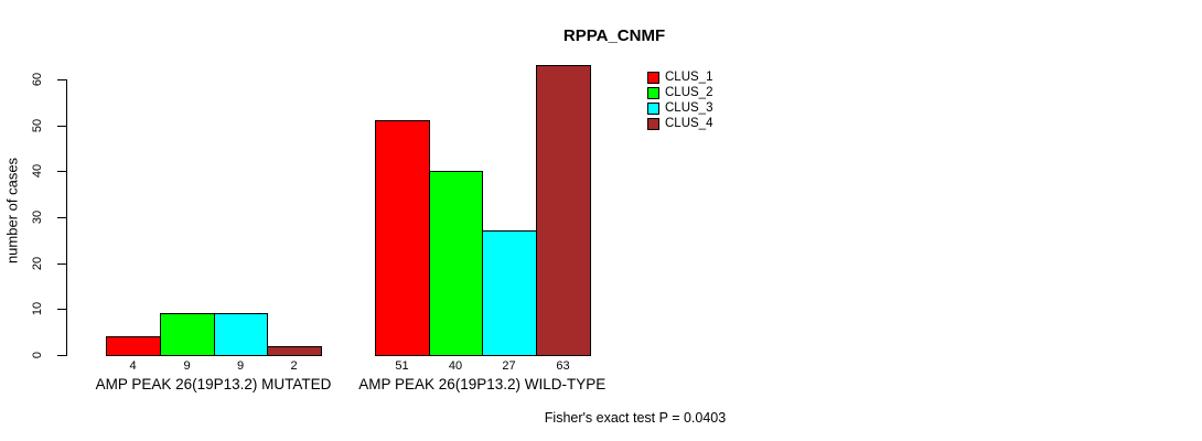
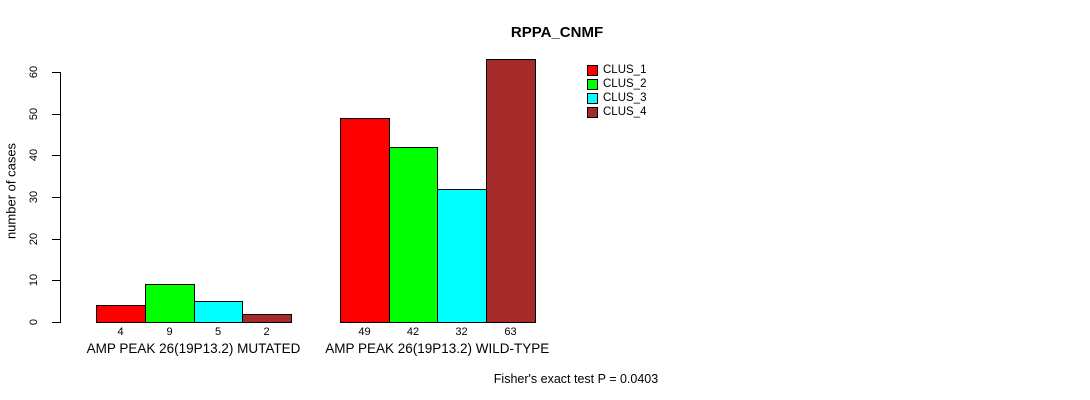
CLUS_3/AMP PEAK 26(19P13.2) MUTATED: 9 -> 5
CLUS_1/AMP PEAK 26(19P13.2) WILD-TYPE: 51 -> 49
CLUS_2/AMP PEAK 26(19P13.2) WILD-TYPE: 40 -> 42
CLUS_3/AMP PEAK 26(19P13.2) WILD-TYPE: 27 -> 32
